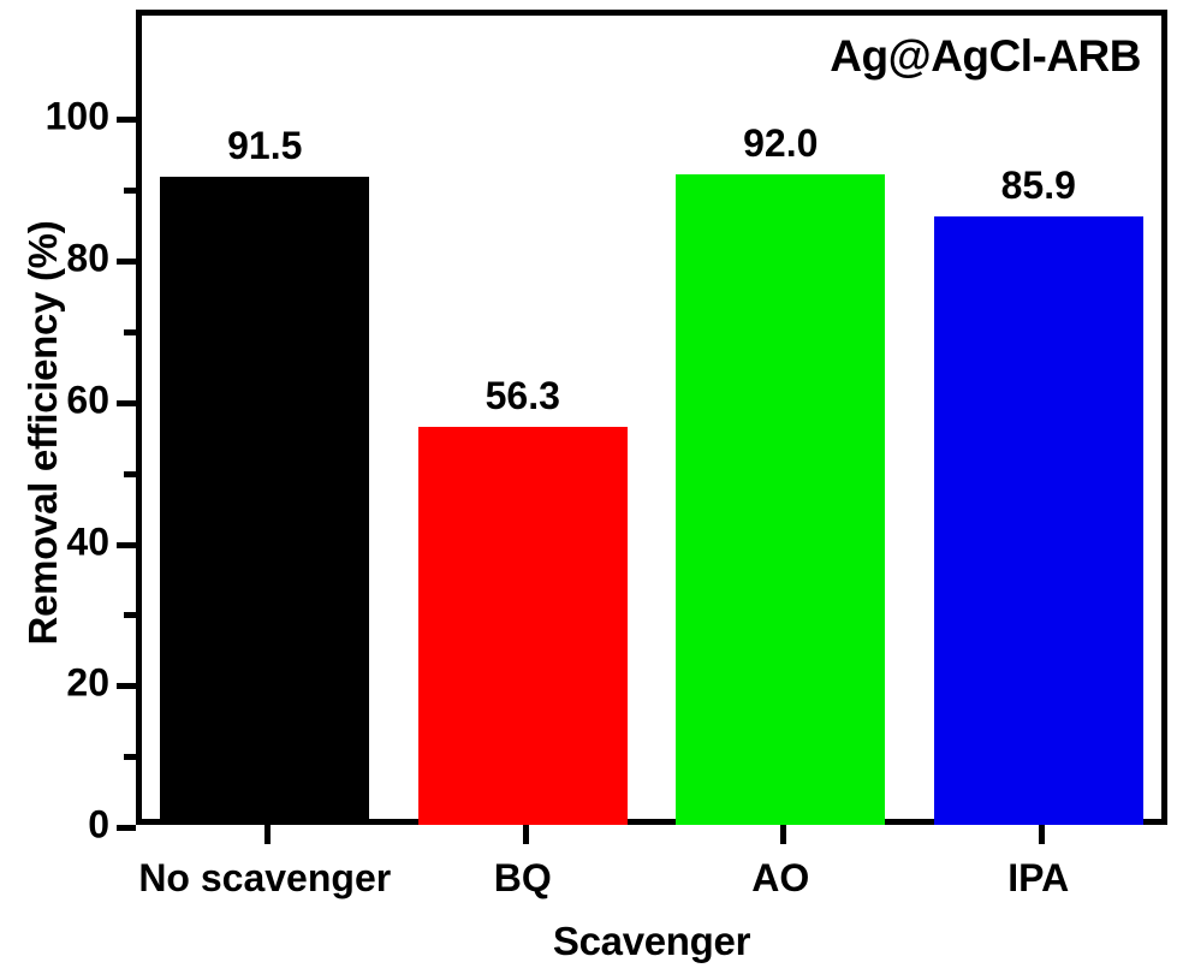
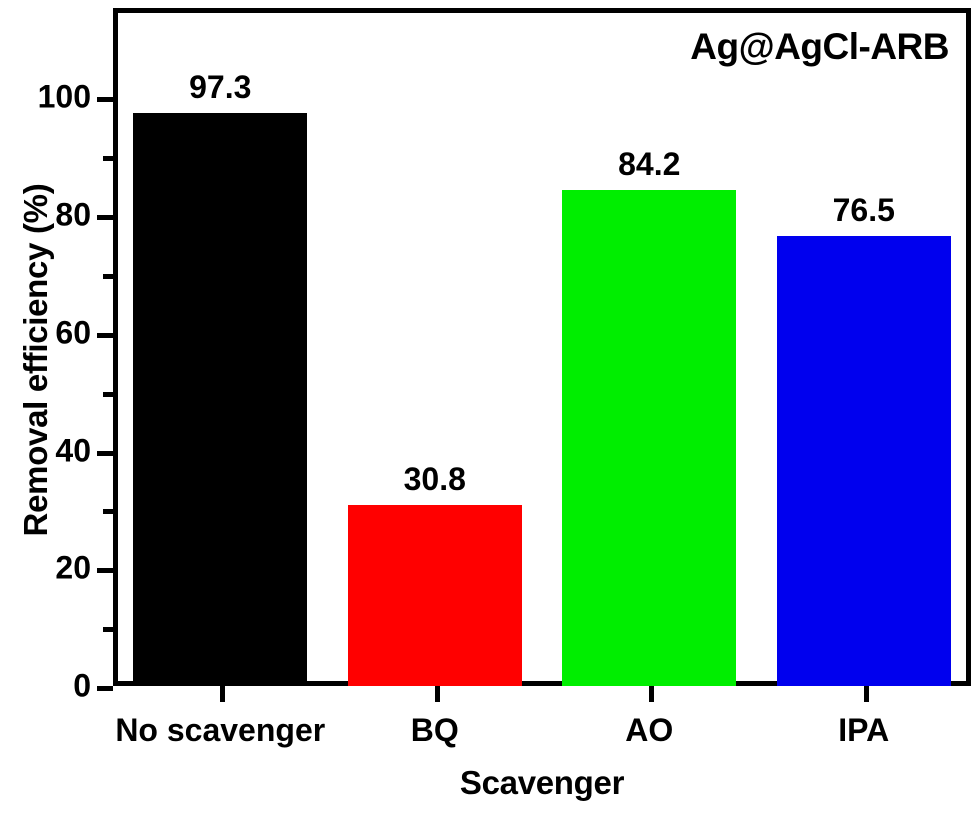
No scavenger: 91.5 -> 97.3
BQ: 56.3 -> 30.8
AO: 92.0 -> 84.2
IPA: 85.9 -> 76.5
